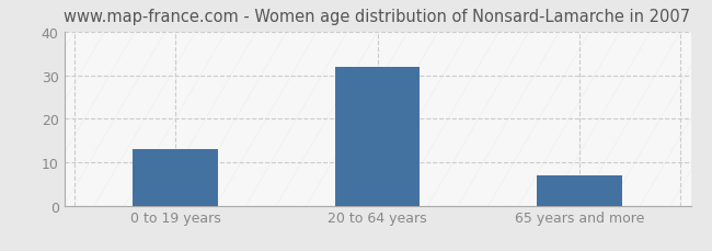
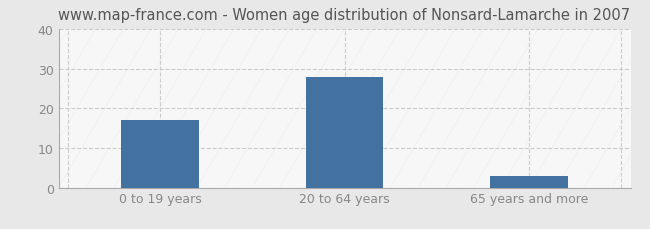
0 to 19 years: 13 -> 17
20 to 64 years: 32 -> 28
65 years and more: 7 -> 3
